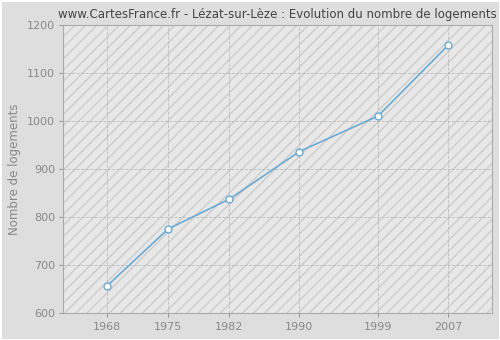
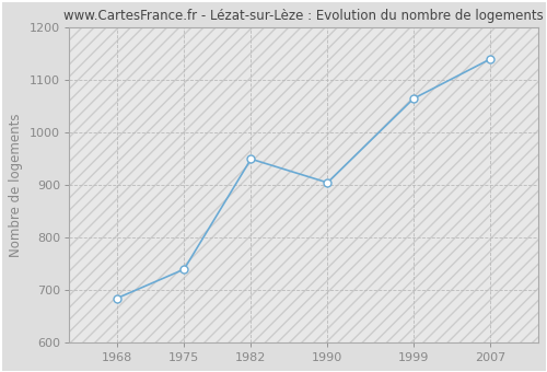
1968: 657 -> 685
1975: 776 -> 740
1982: 838 -> 950
1990: 937 -> 905
1999: 1011 -> 1065
2007: 1158 -> 1140
